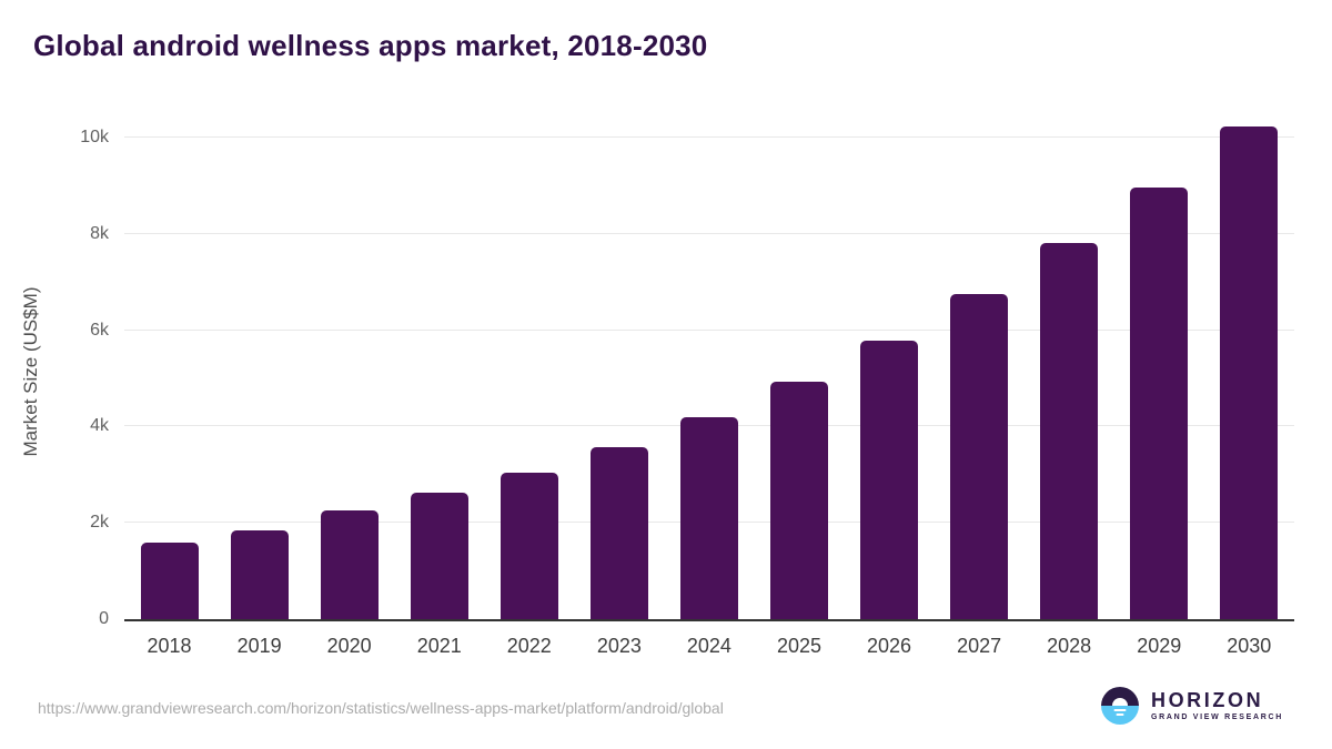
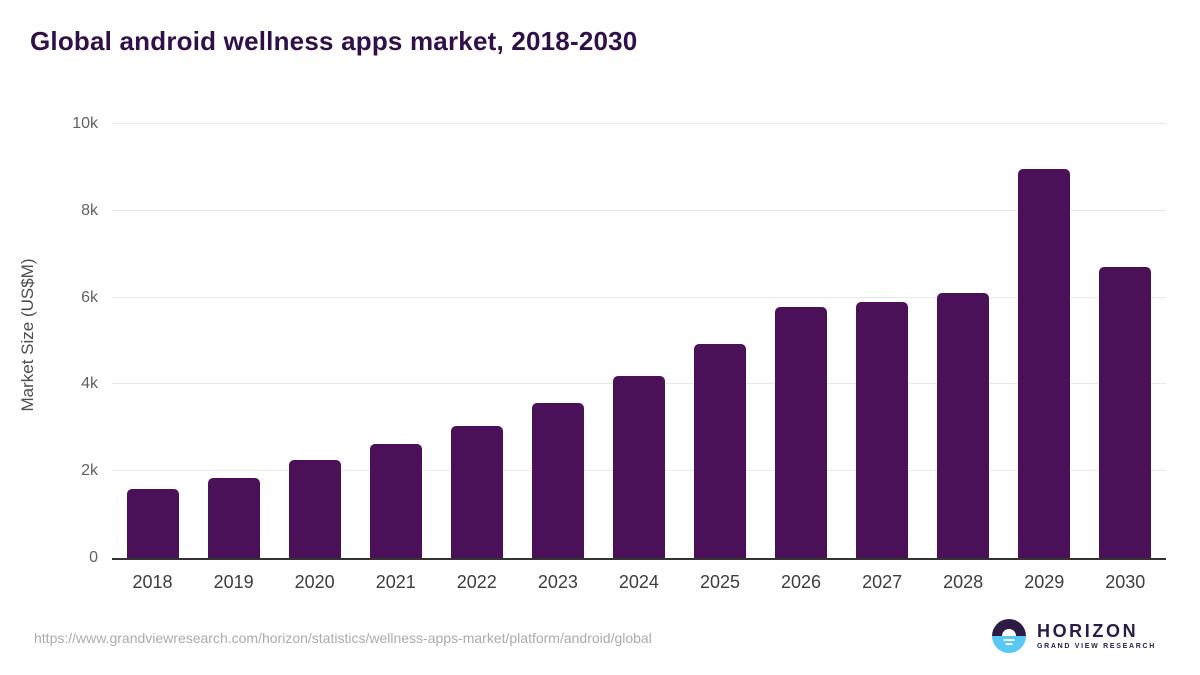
2027: 6.8k -> 5.9k
2028: 7.8k -> 6.1k
2030: 10.2k -> 6.7k
